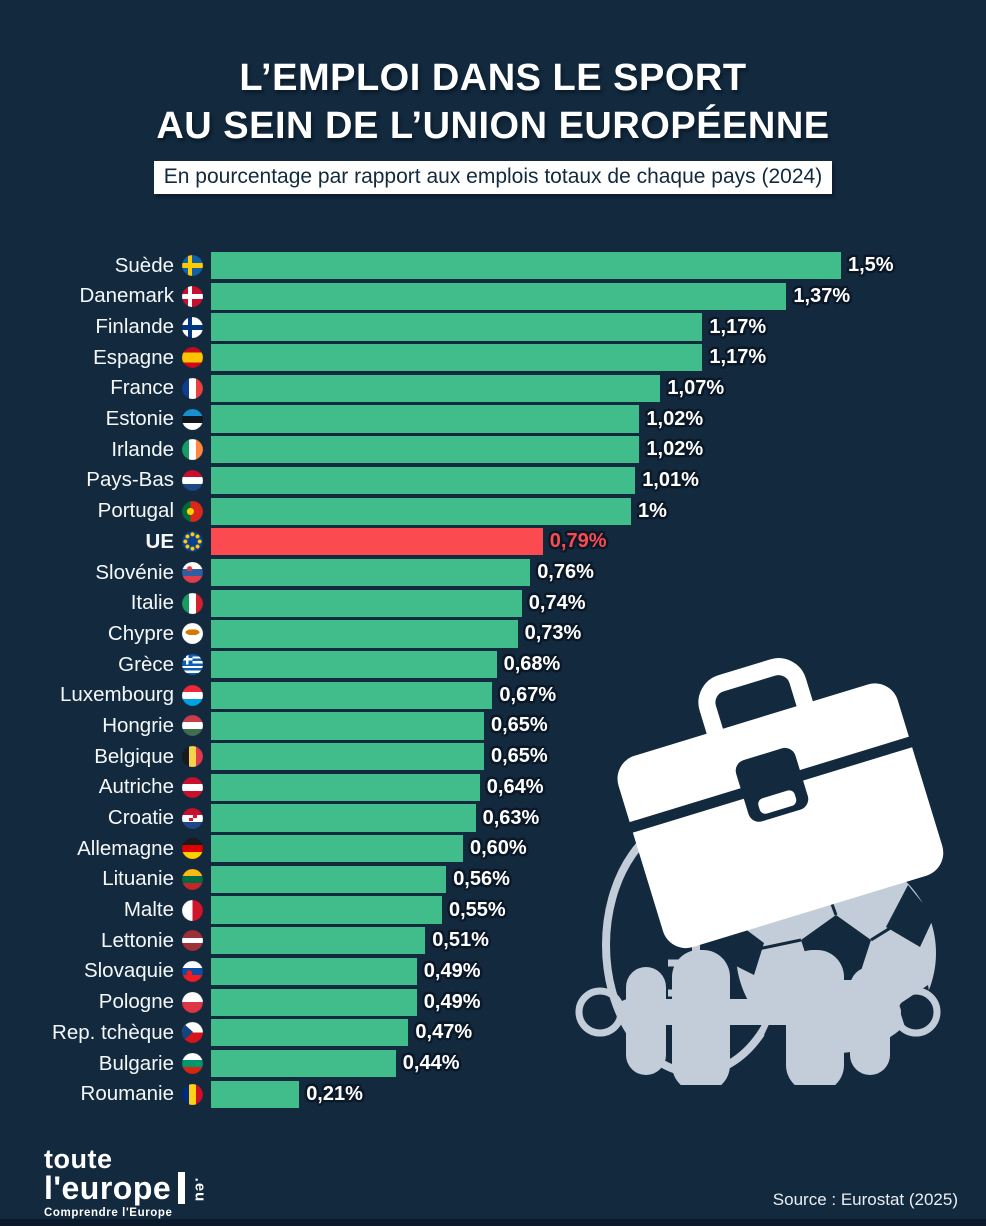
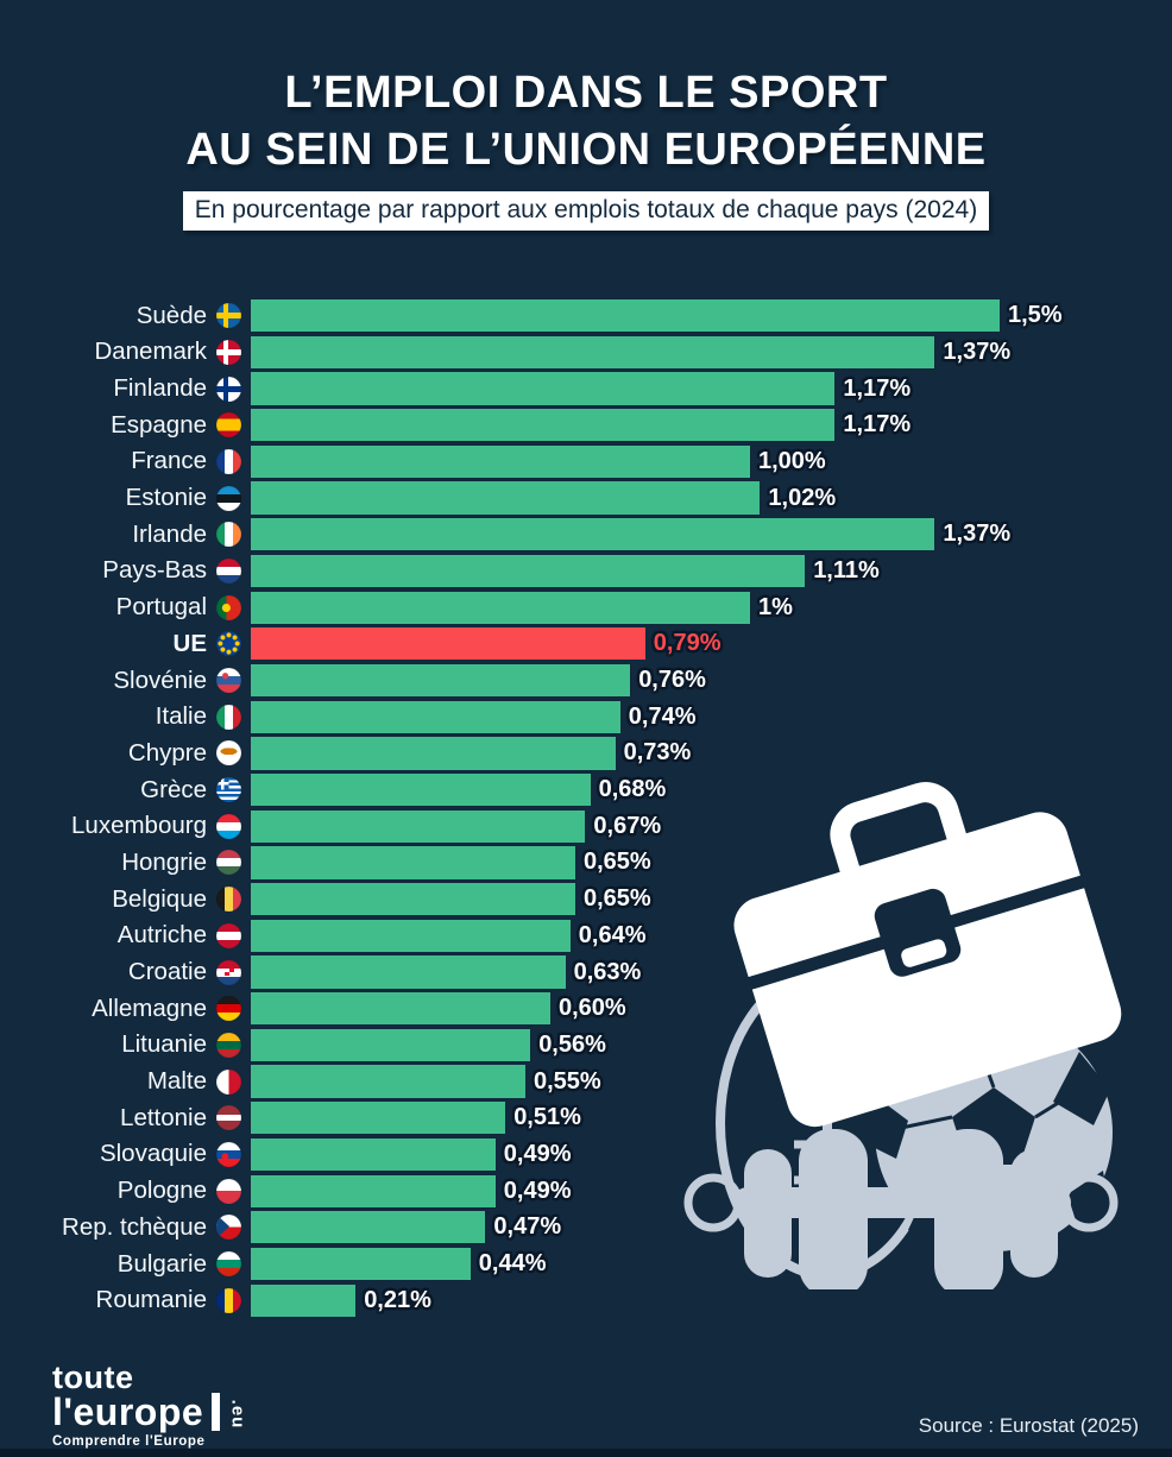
France: 1,07% -> 1,00%
Irlande: 1,02% -> 1,37%
Pays-Bas: 1,01% -> 1,11%
